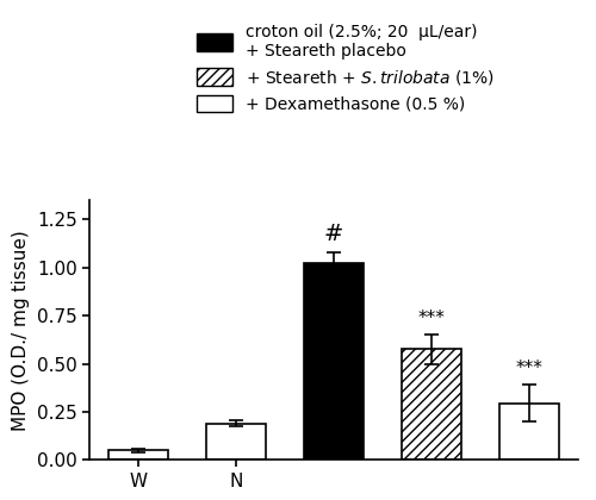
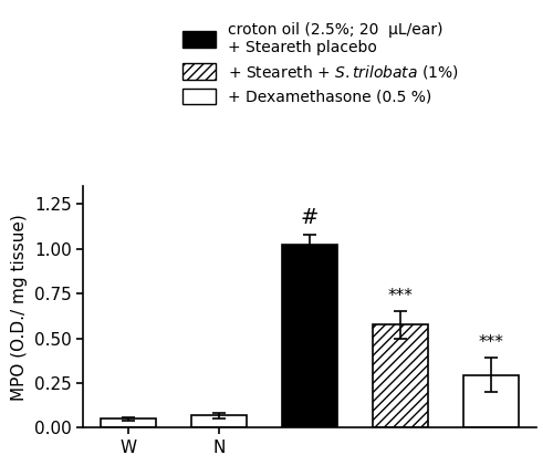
N: 0.19 -> 0.07
